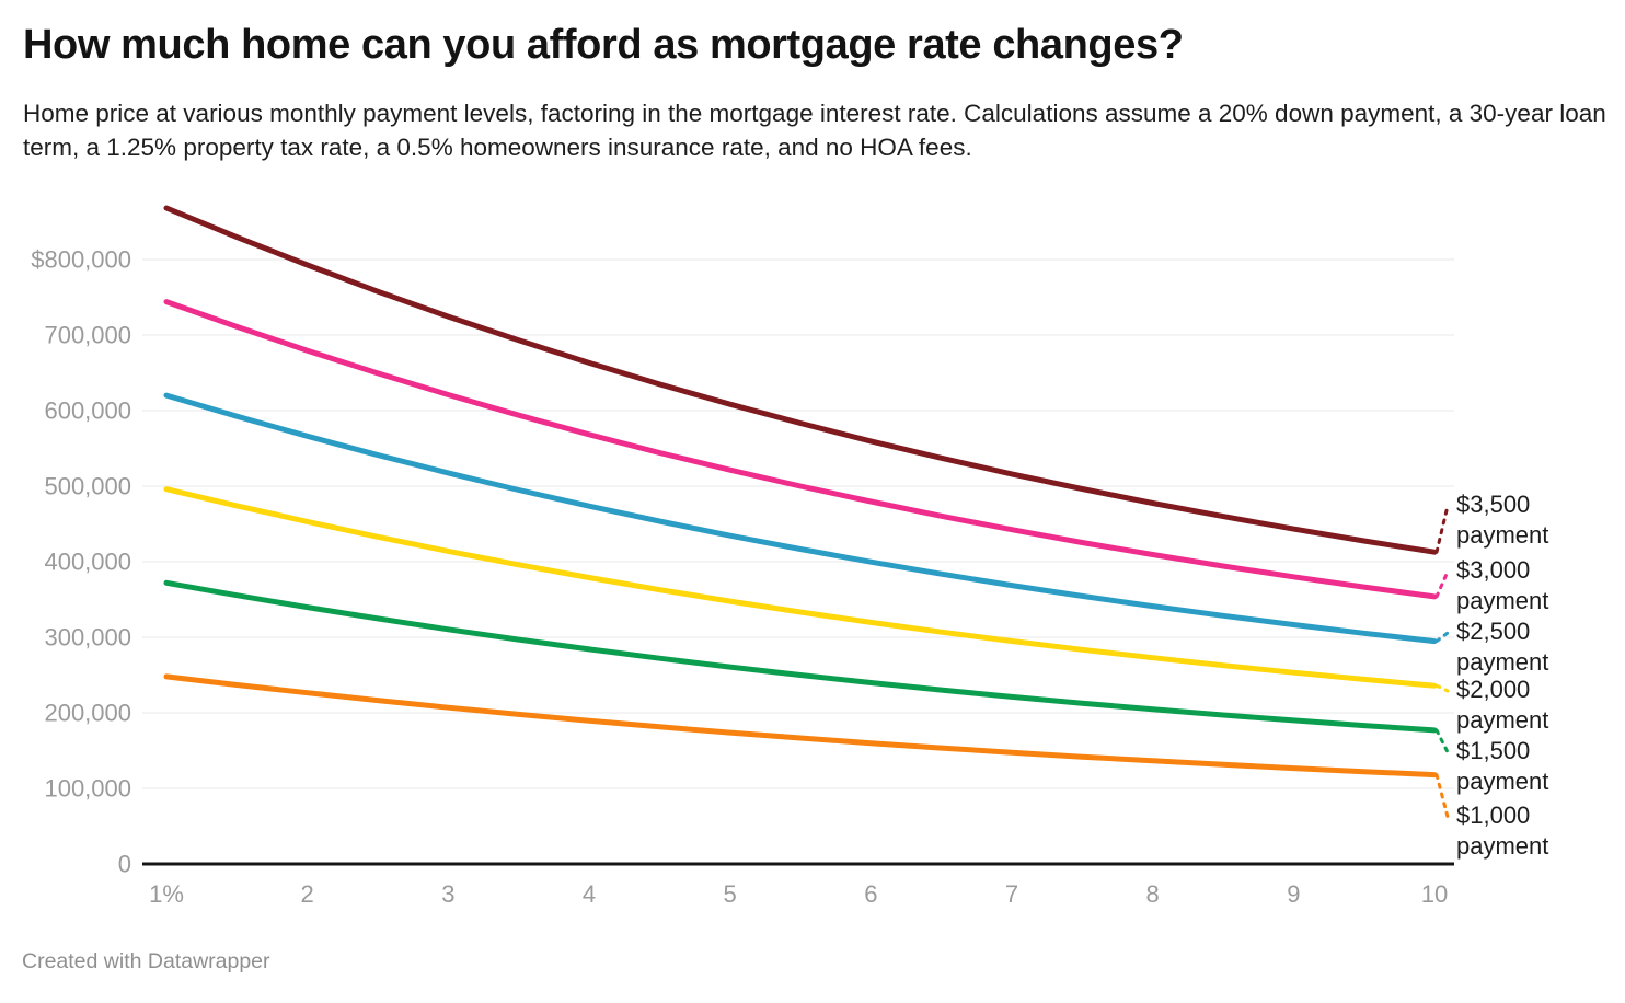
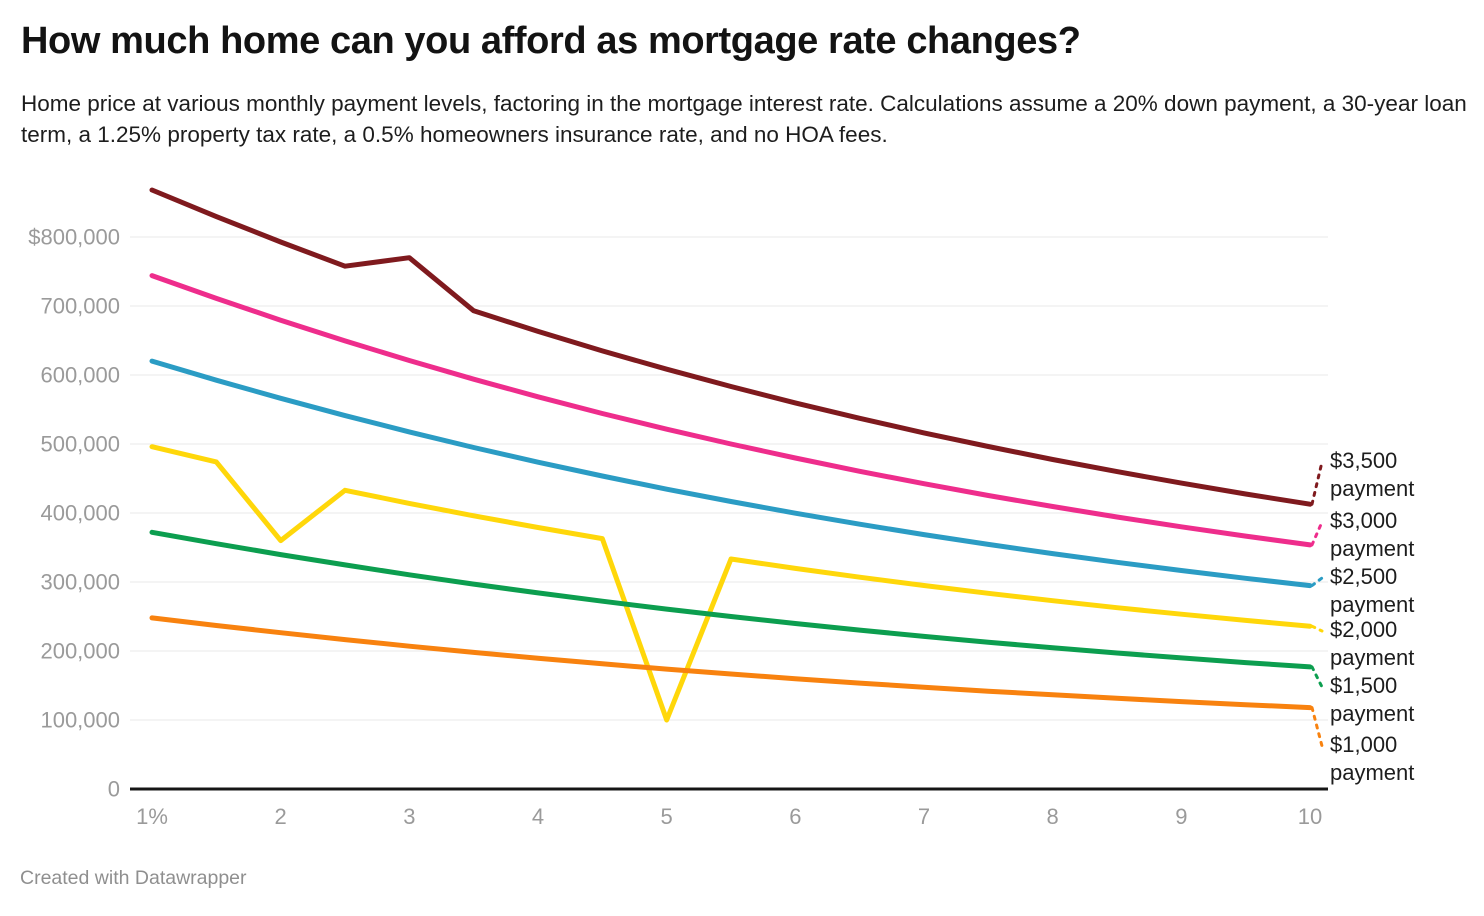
$2,000 payment/2: $450000 -> $360000
$3,500 payment/3: $720000 -> $770000
$2,000 payment/5: $350000 -> $100000
